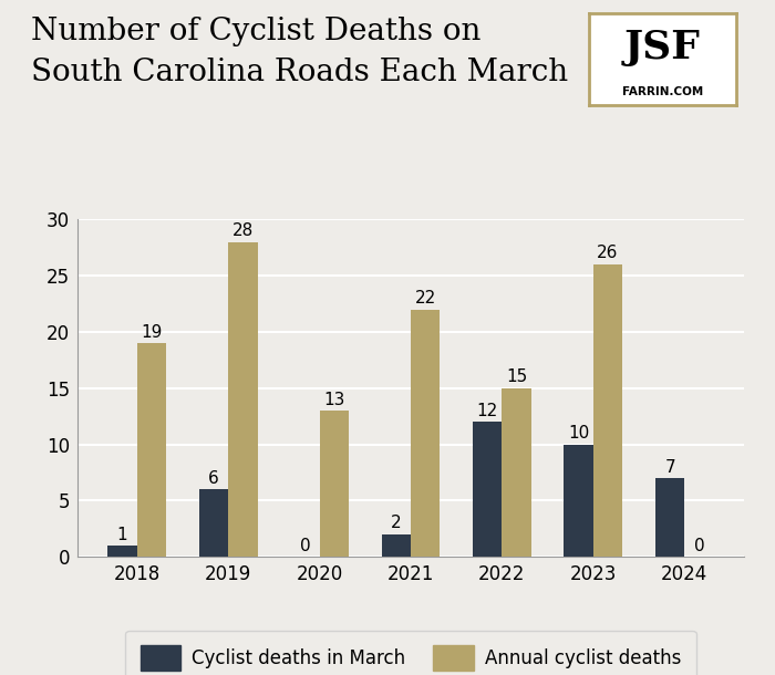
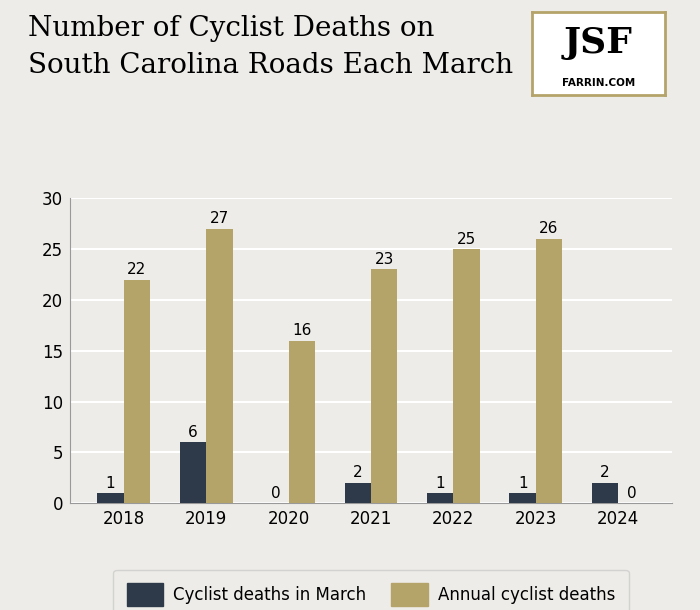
Annual cyclist deaths/2018: 19 -> 22
Annual cyclist deaths/2019: 28 -> 27
Annual cyclist deaths/2020: 13 -> 16
Annual cyclist deaths/2021: 22 -> 23
Cyclist deaths in March/2022: 12 -> 1
Annual cyclist deaths/2022: 15 -> 25
Cyclist deaths in March/2023: 10 -> 1
Cyclist deaths in March/2024: 7 -> 2
